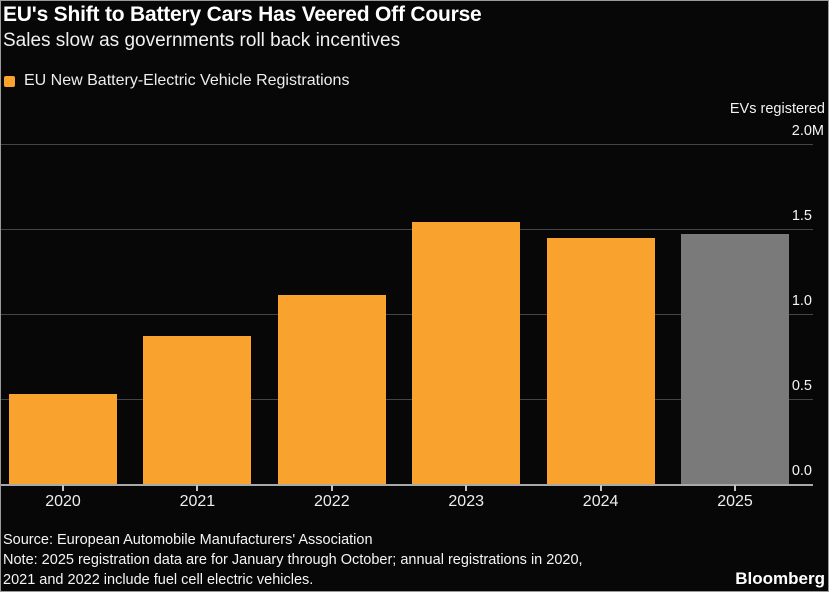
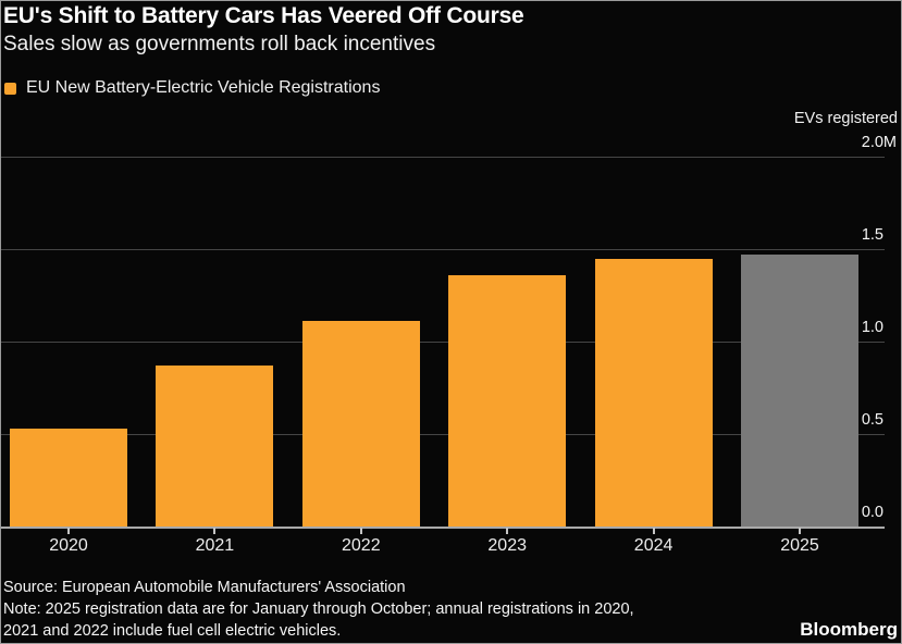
2023: 1.54M -> 1.36M
